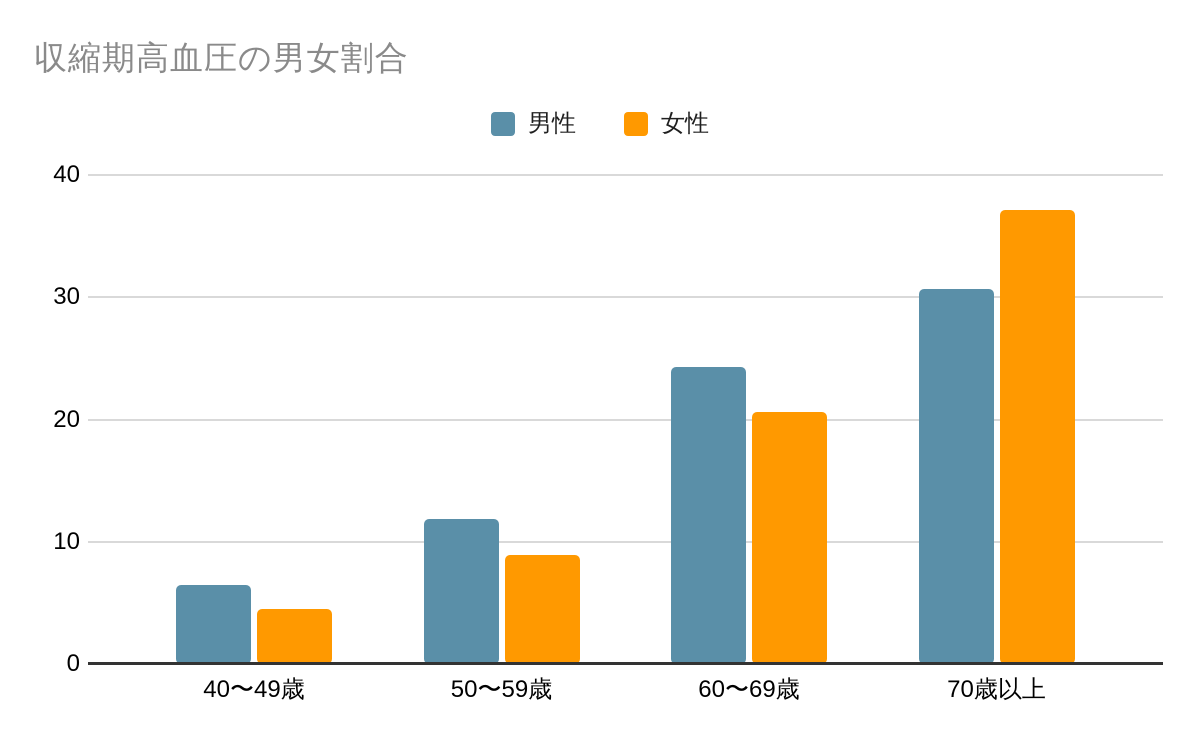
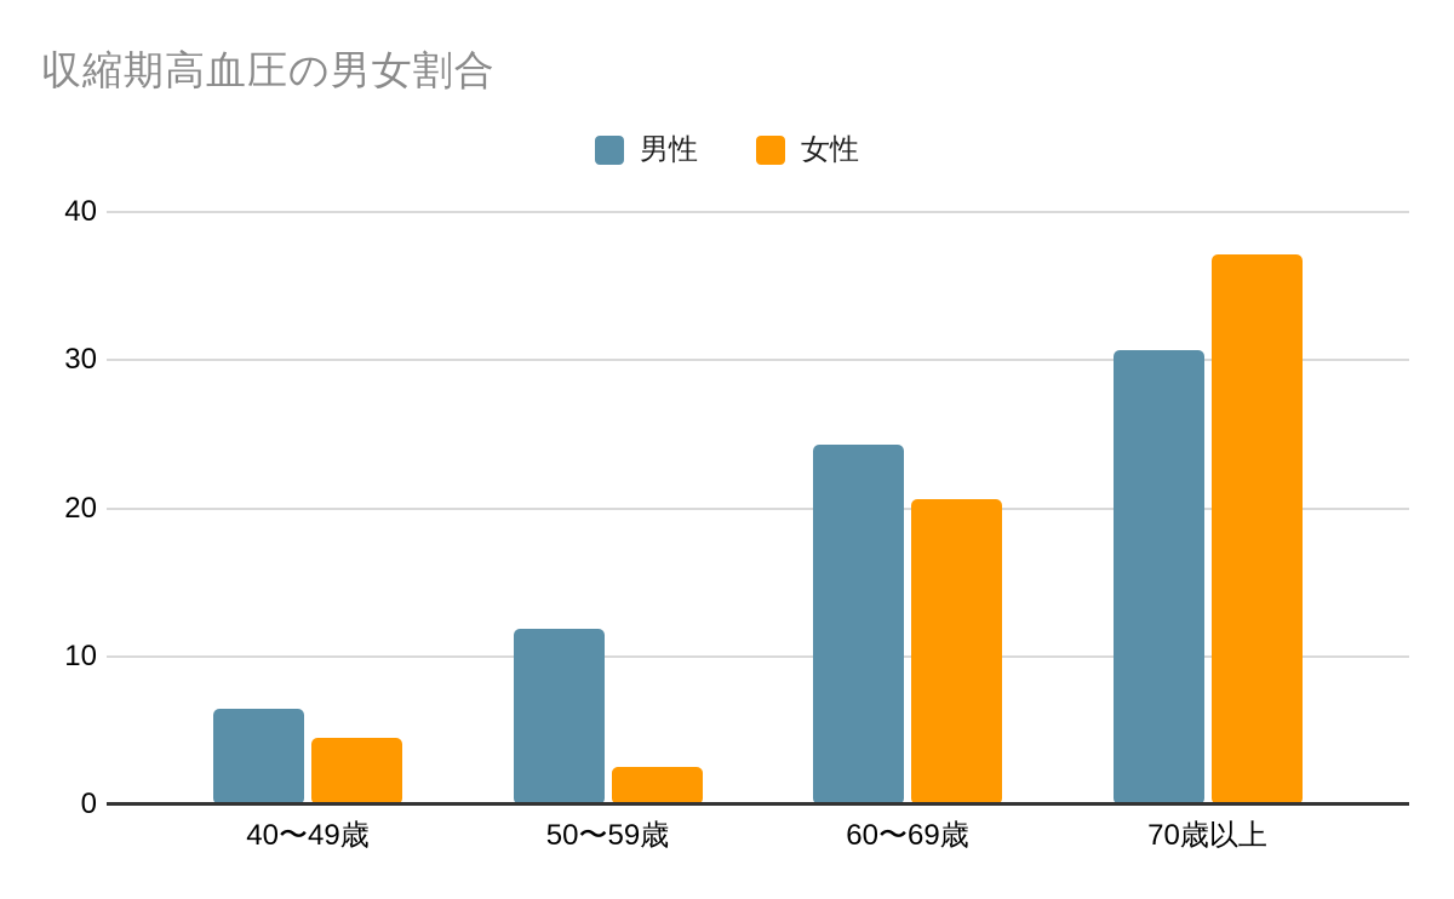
女性/50〜59歳: 8.9 -> 2.5
